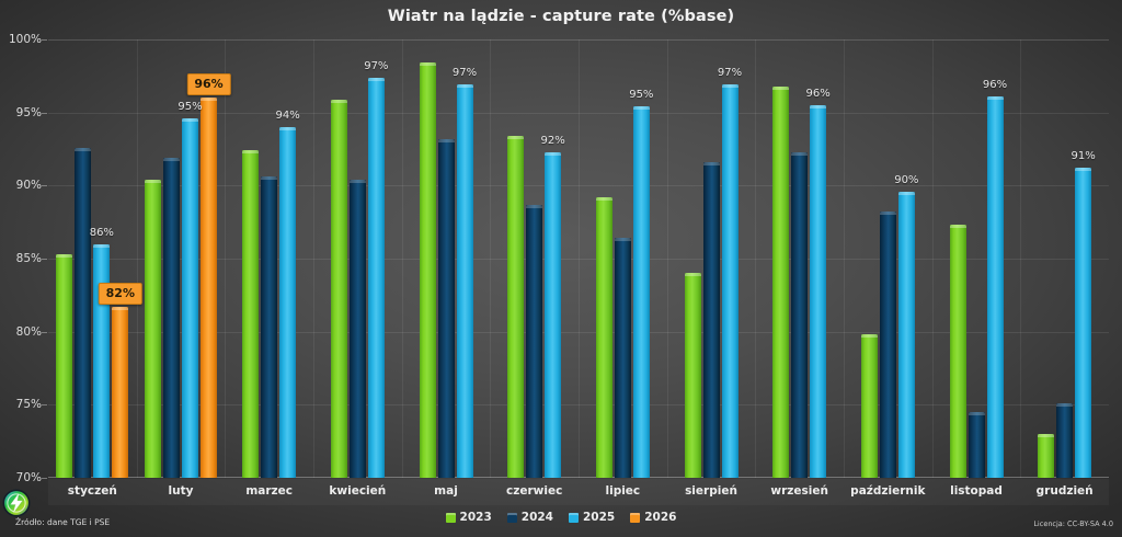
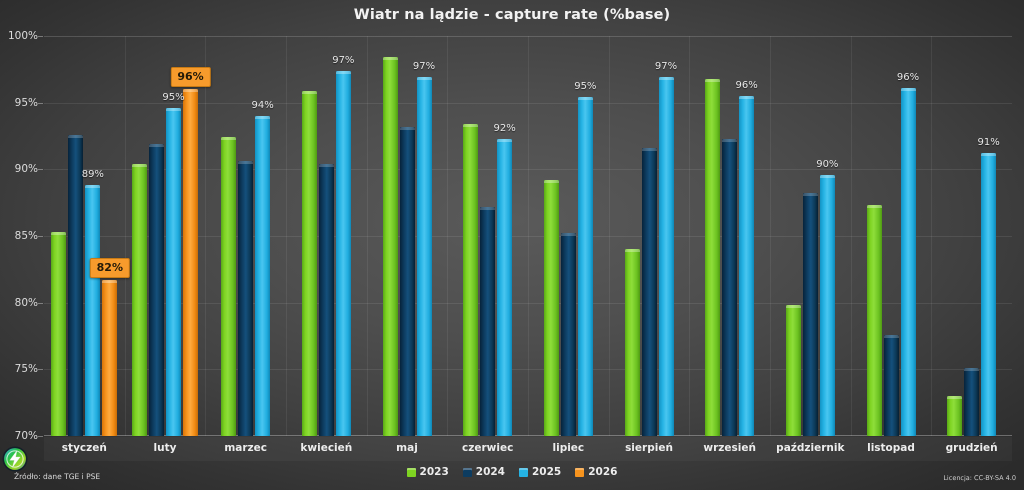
2025/styczeń: 86% -> 89%
2024/czerwiec: 88.7% -> 87.2%
2024/lipiec: 86.4% -> 85.2%
2024/listopad: 74.5% -> 77.6%
